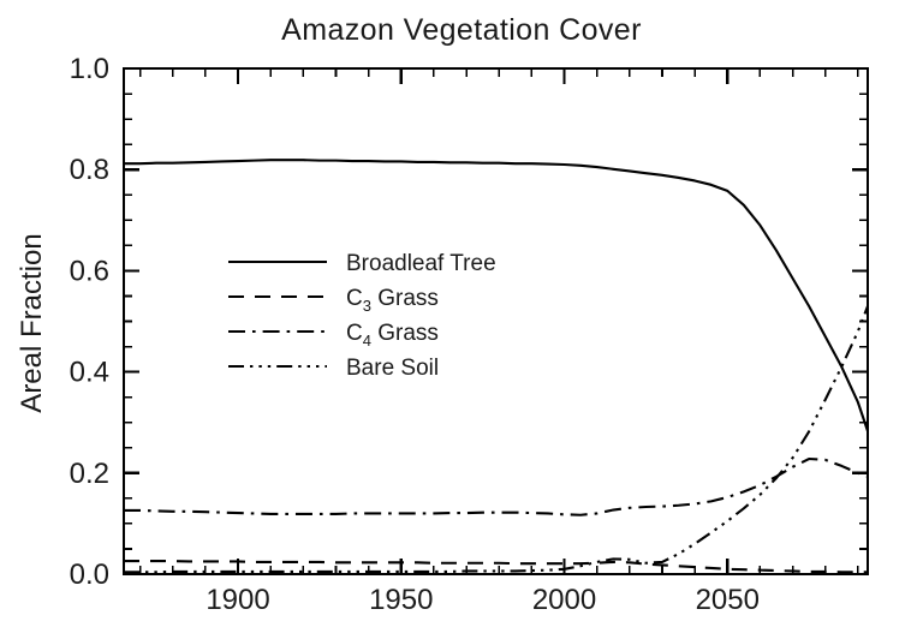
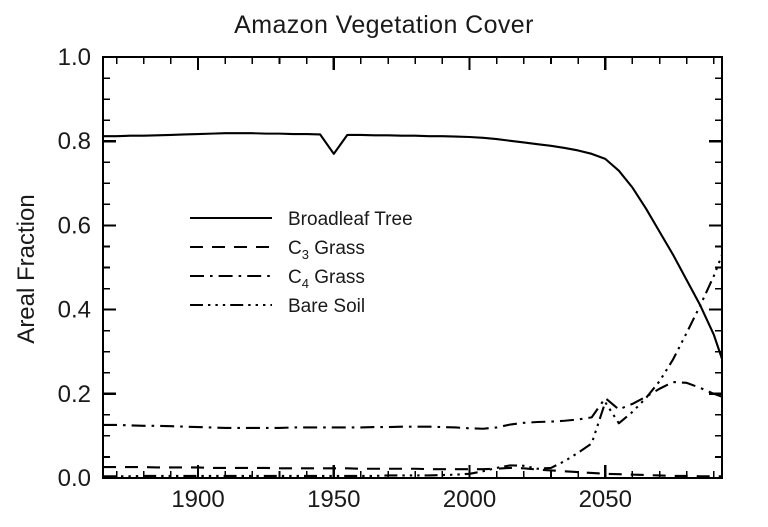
Broadleaf Tree/1950: 0.82 -> 0.77
C4 Grass/2050: 0.15 -> 0.19
Bare Soil/2050: 0.10 -> 0.18
